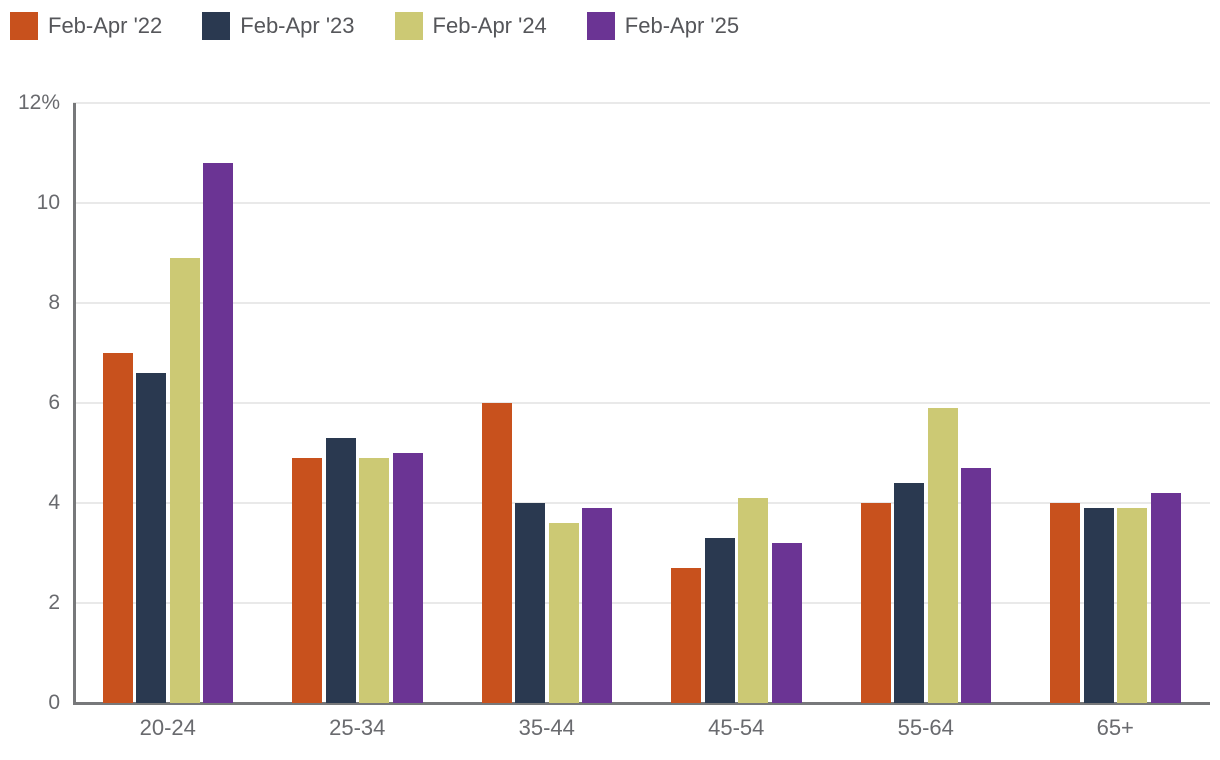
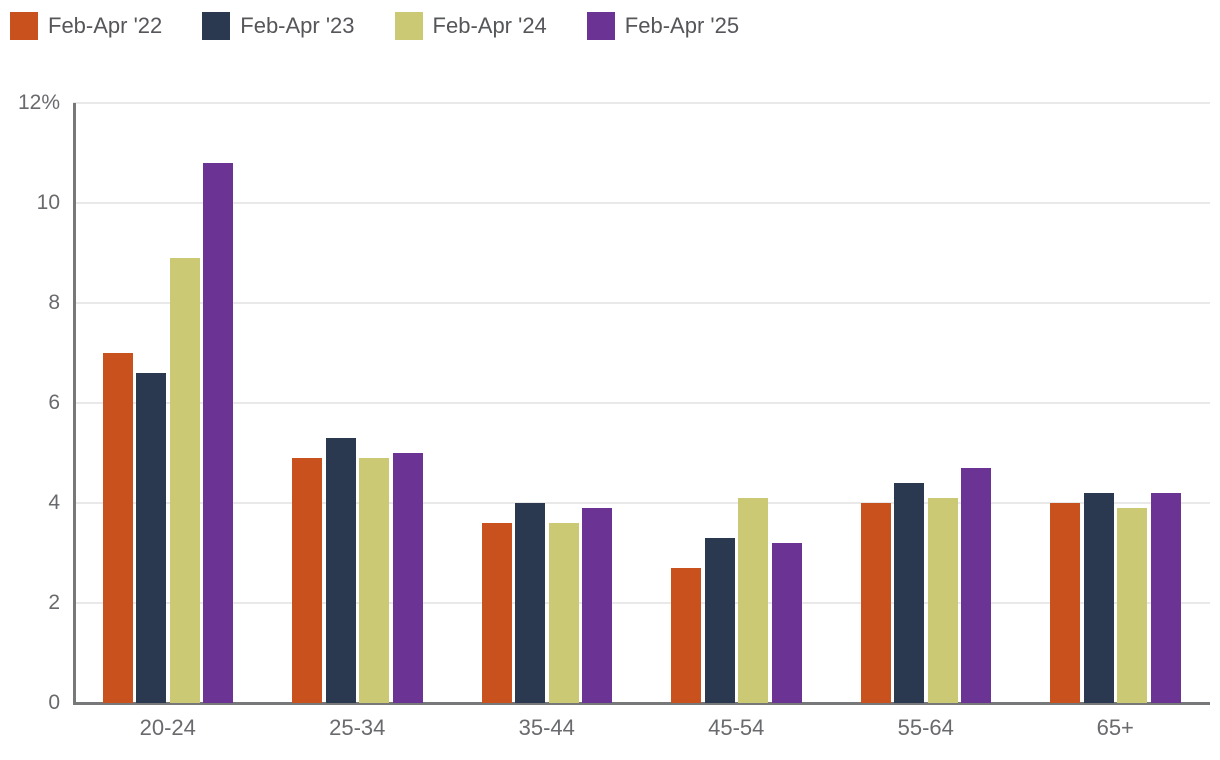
Feb-Apr '22/35-44: 6.0% -> 3.6%
Feb-Apr '24/55-64: 5.9% -> 4.1%
Feb-Apr '23/65+: 3.9% -> 4.2%
